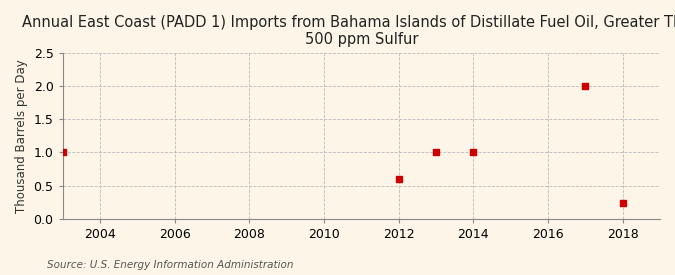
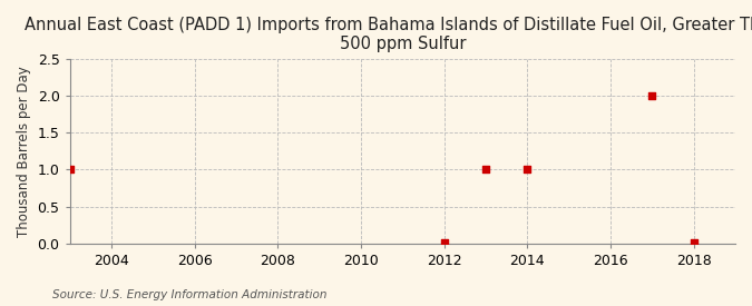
2012: 0.60 -> 0.01
2018: 0.24 -> 0.01
